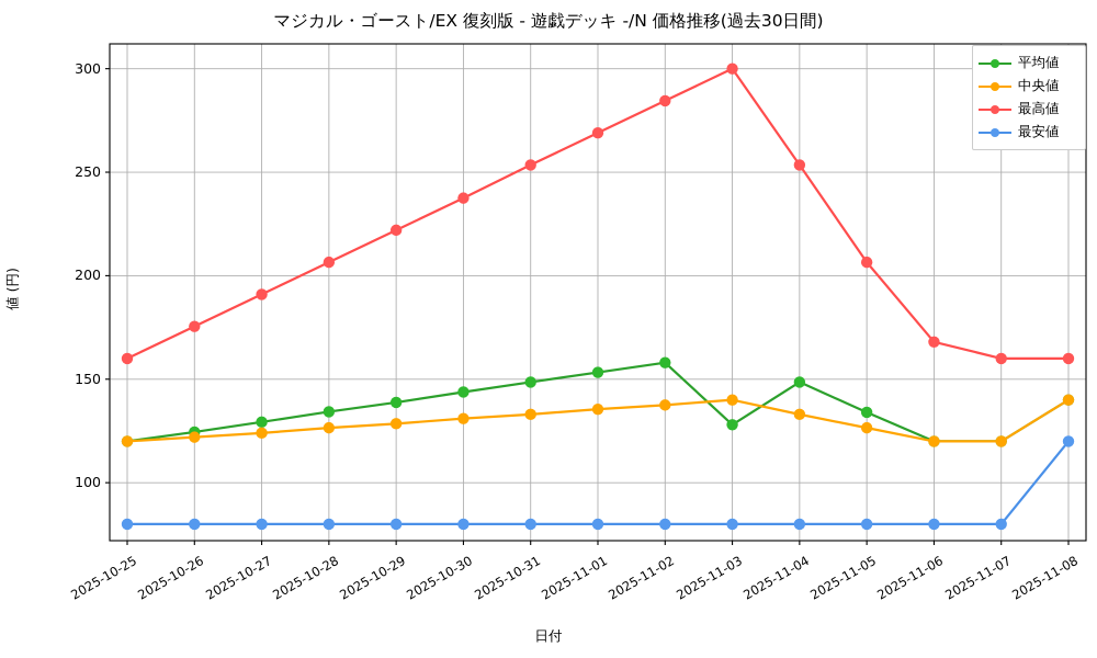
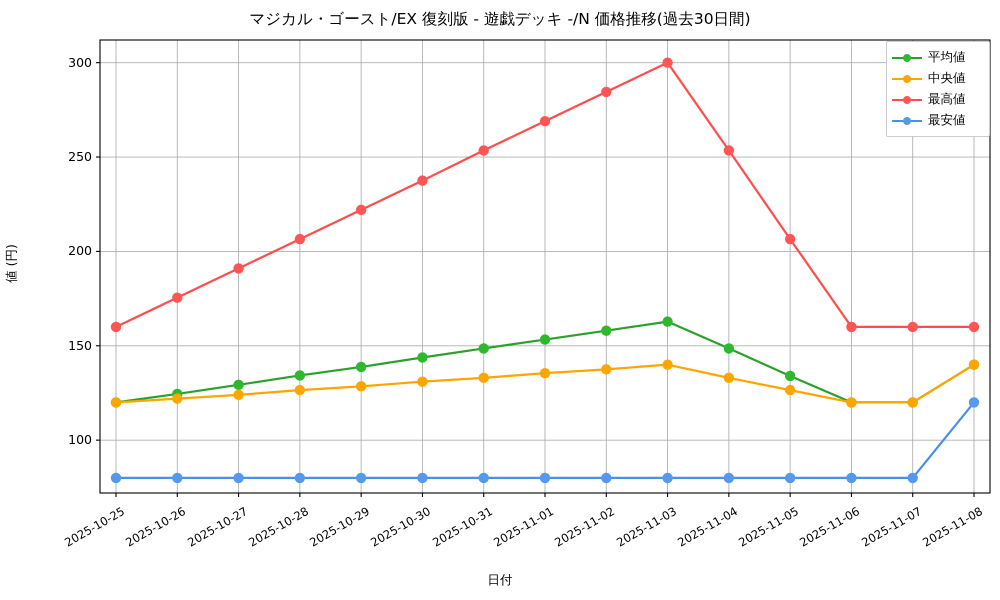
平均値/2025-11-03: 128 -> 163
最高値/2025-11-06: 168 -> 160
